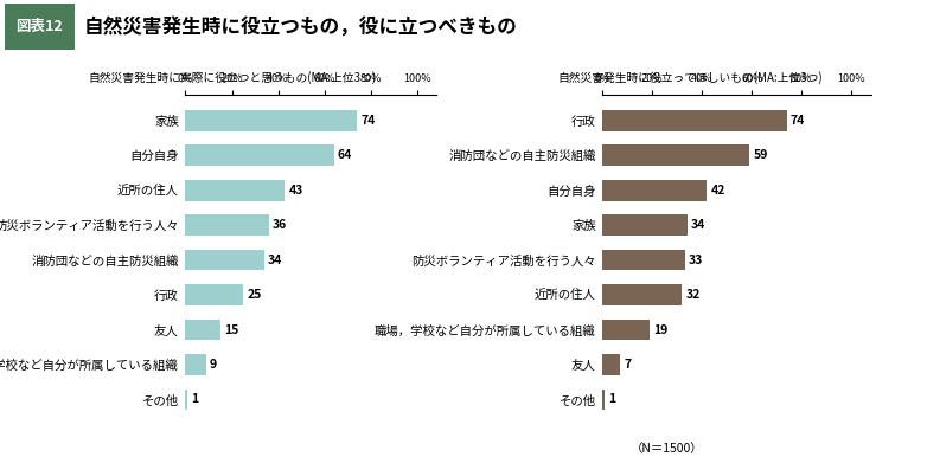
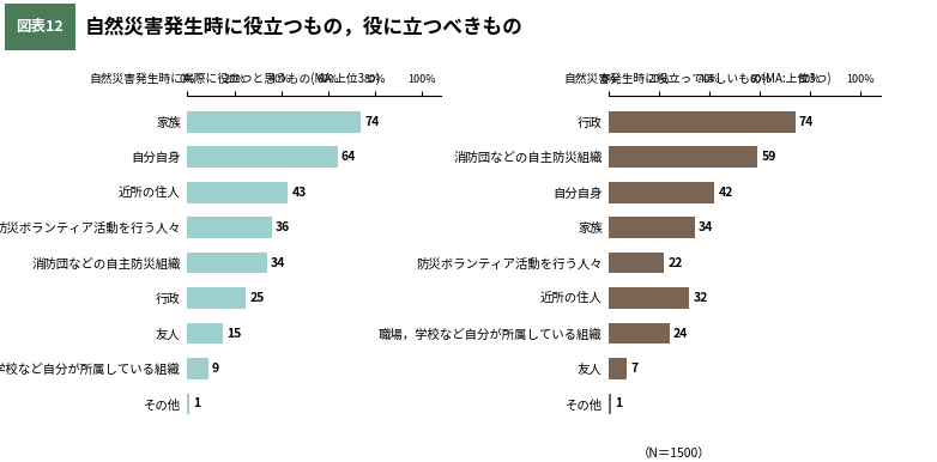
防災ボランティア活動を行う人々: 33 -> 22
職場，学校など自分が所属している組織: 19 -> 24
